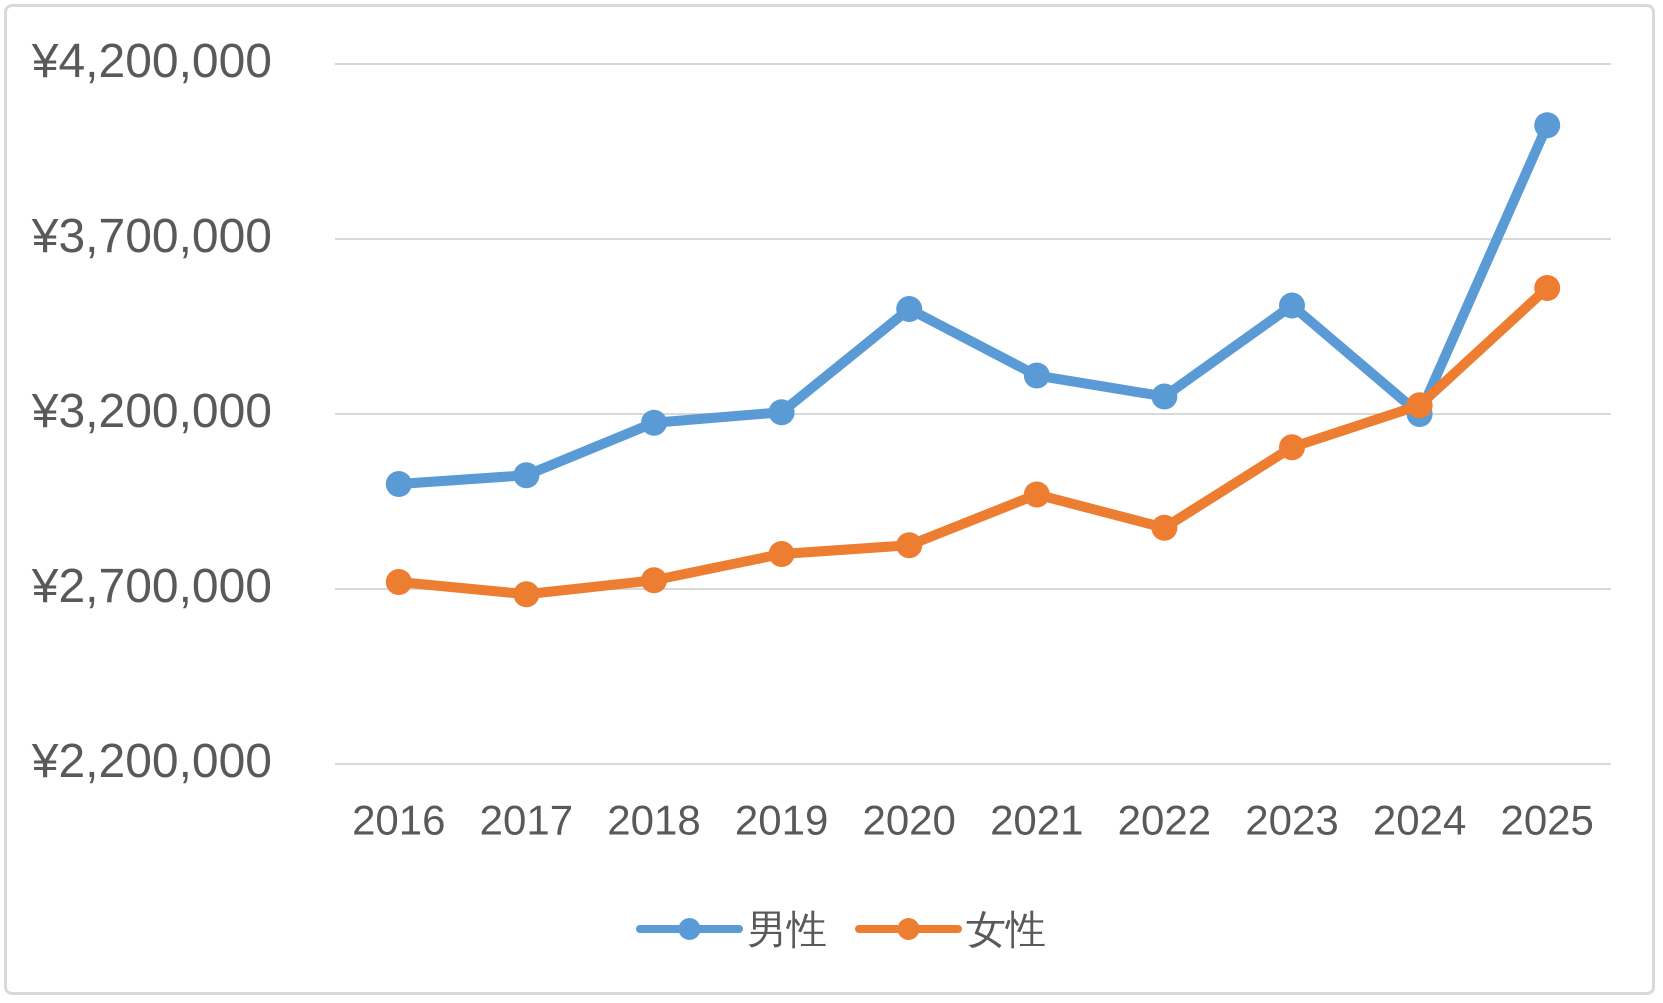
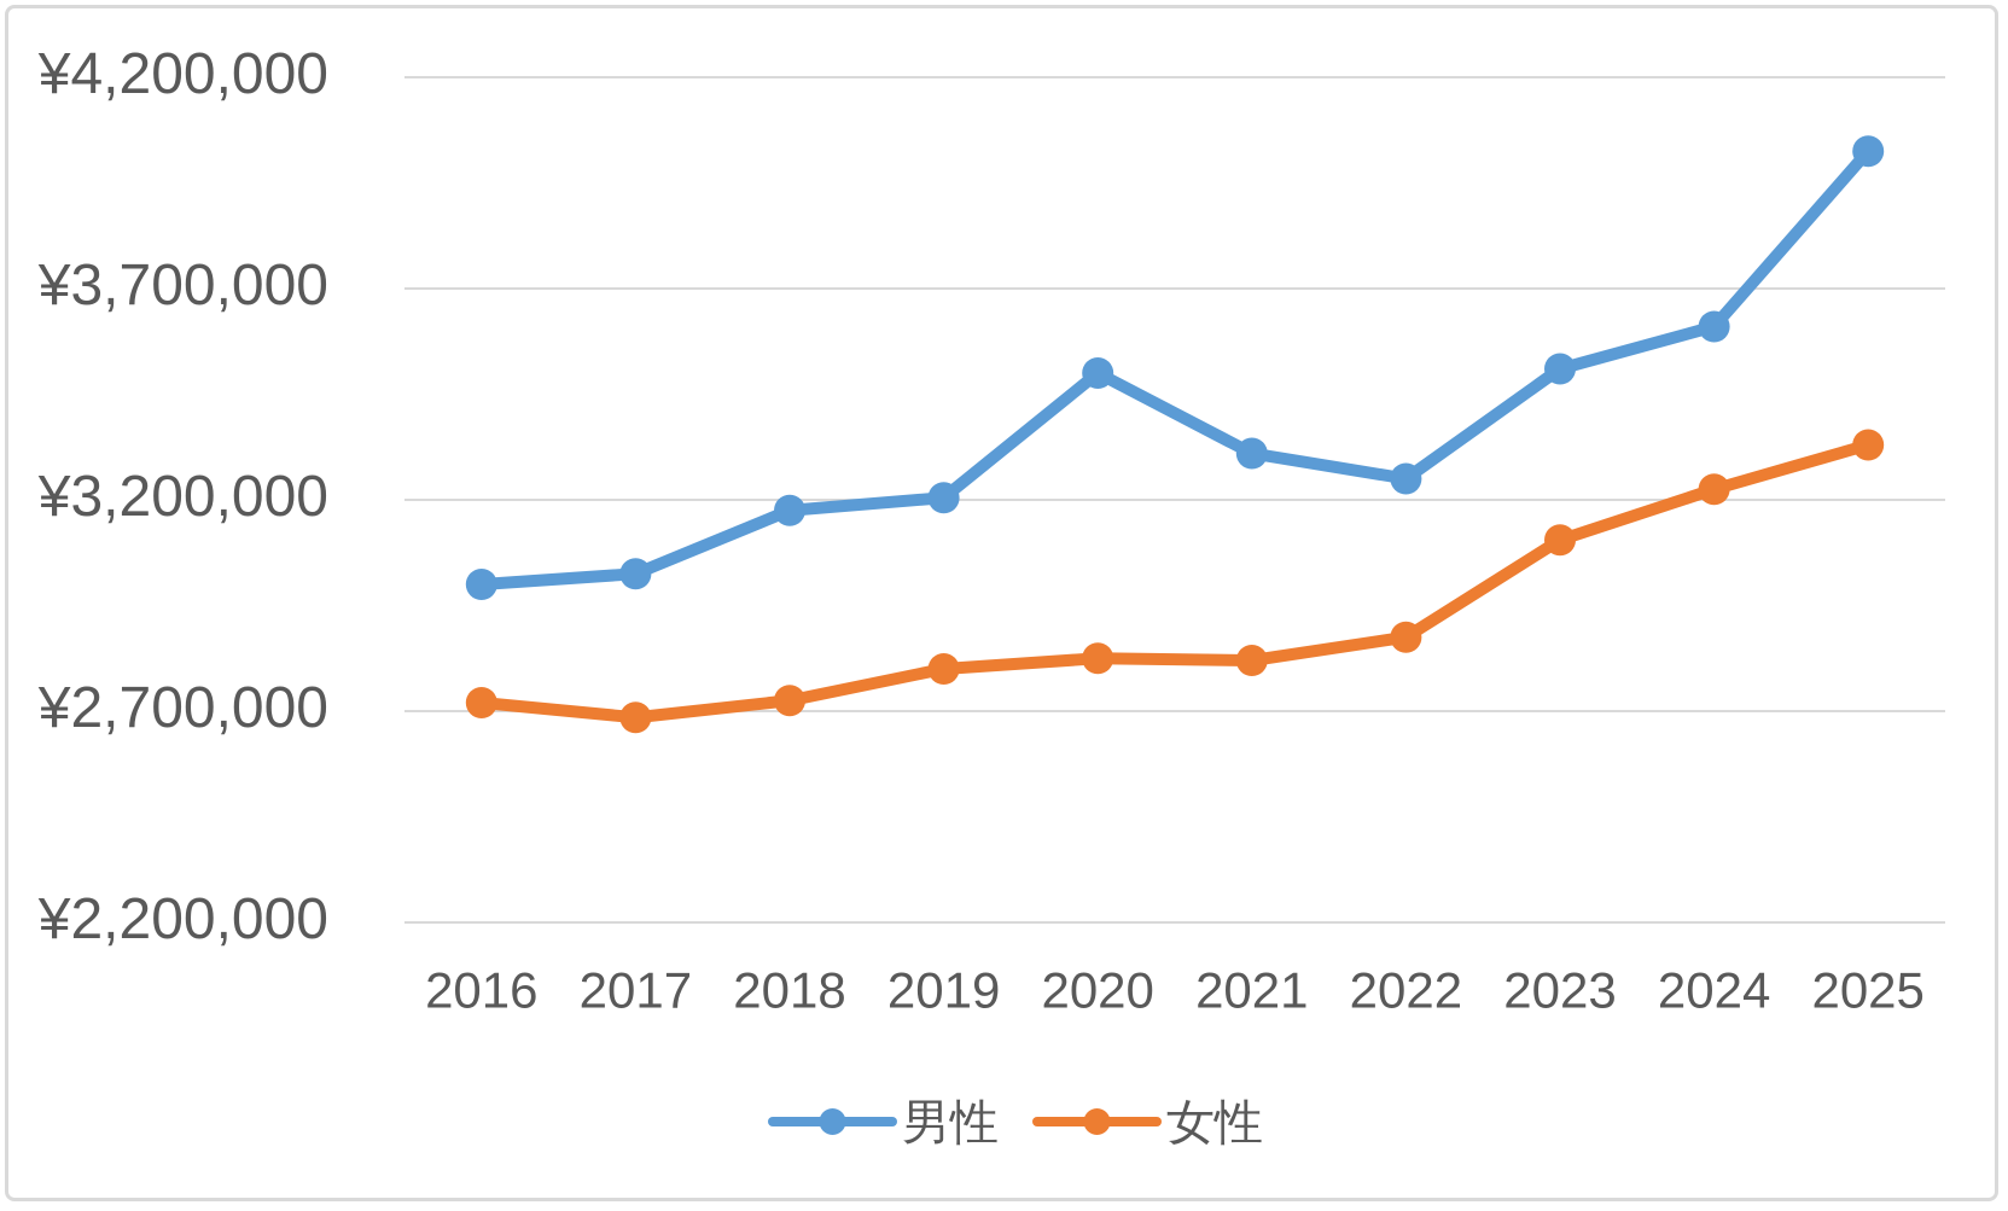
女性/2021: ¥2970000 -> ¥2820000
男性/2024: ¥3200000 -> ¥3610000
女性/2025: ¥3560000 -> ¥3330000
